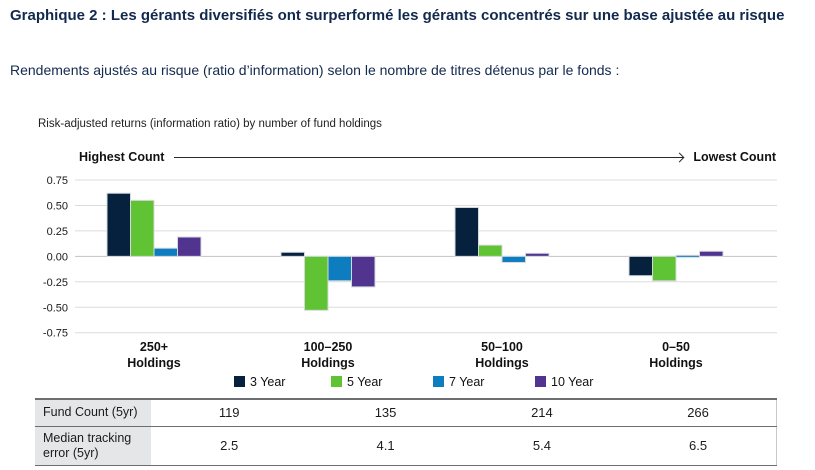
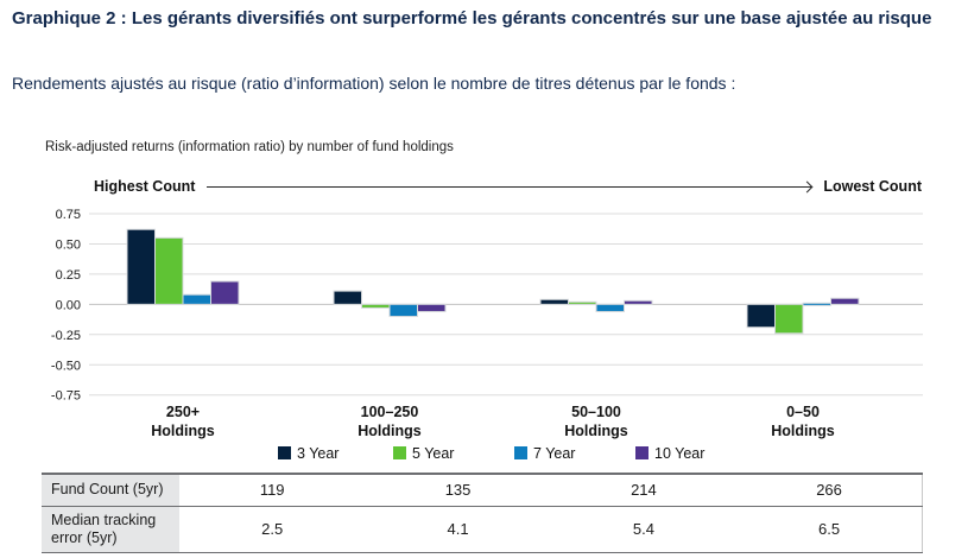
3 Year/100–250: 0.04 -> 0.11
5 Year/100–250: -0.53 -> -0.03
7 Year/100–250: -0.24 -> -0.10
10 Year/100–250: -0.30 -> -0.06
3 Year/50–100: 0.48 -> 0.04
5 Year/50–100: 0.11 -> 0.02
